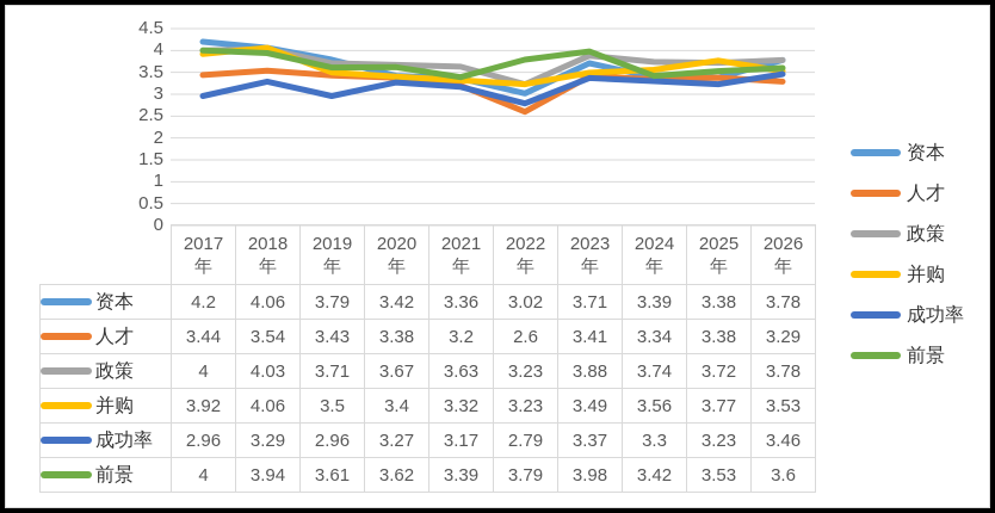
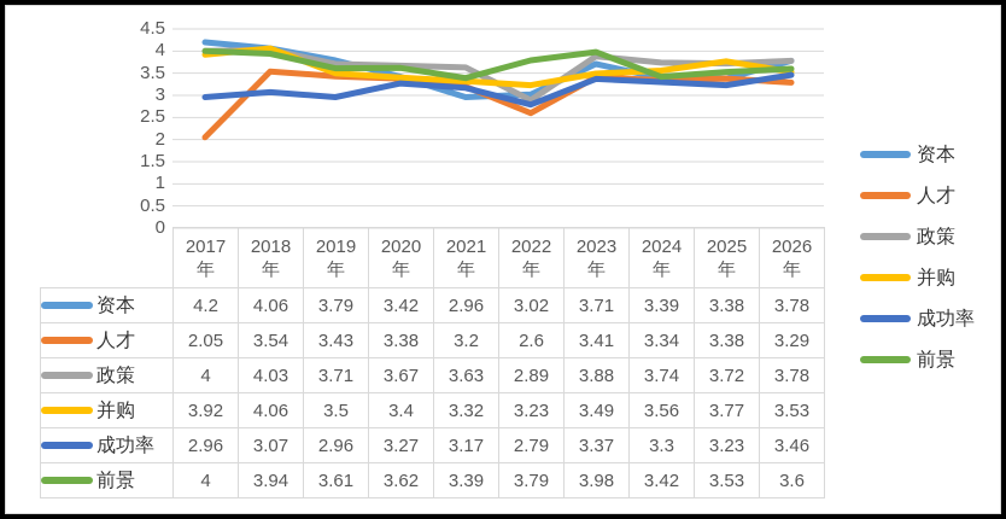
人才/2017: 3.44 -> 2.05
成功率/2018: 3.29 -> 3.07
资本/2021: 3.36 -> 2.96
政策/2022: 3.23 -> 2.89
